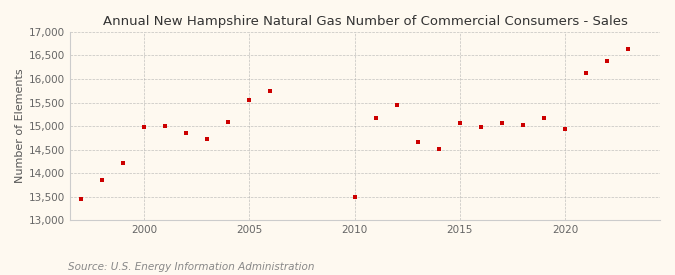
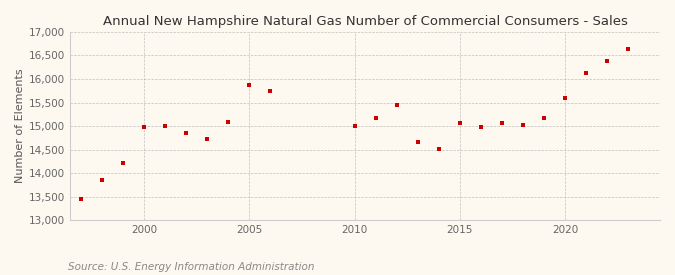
2005: 15,550 -> 15,880
2010: 13,500 -> 15,000
2020: 14,950 -> 15,590
